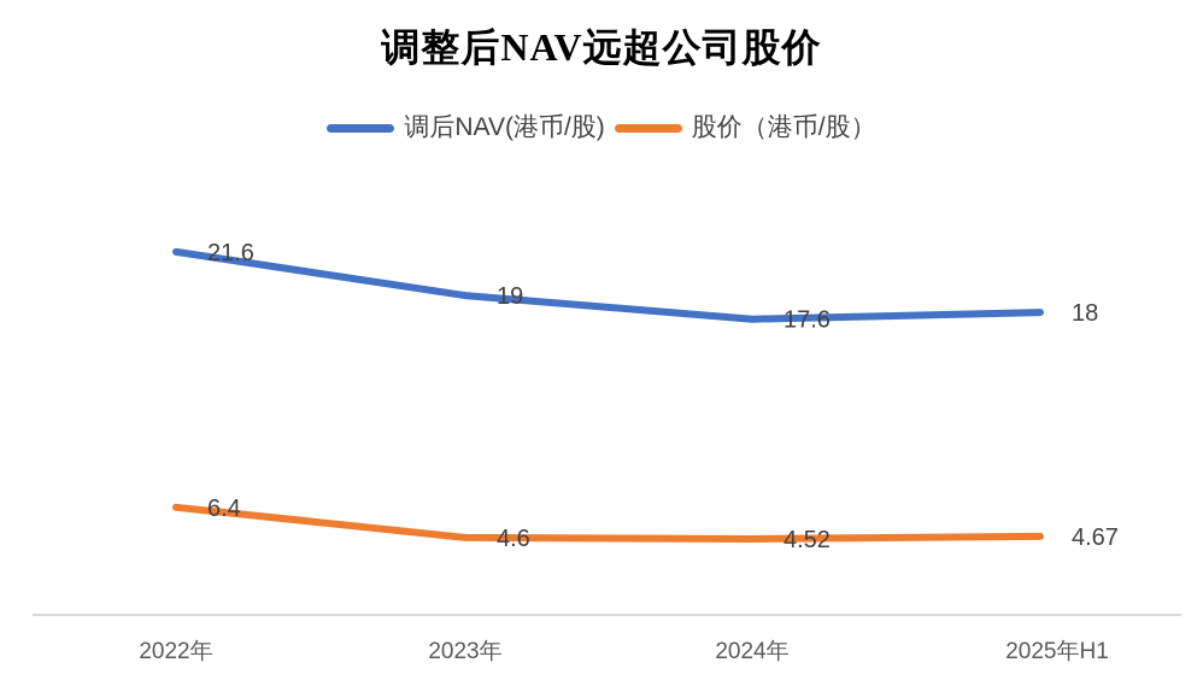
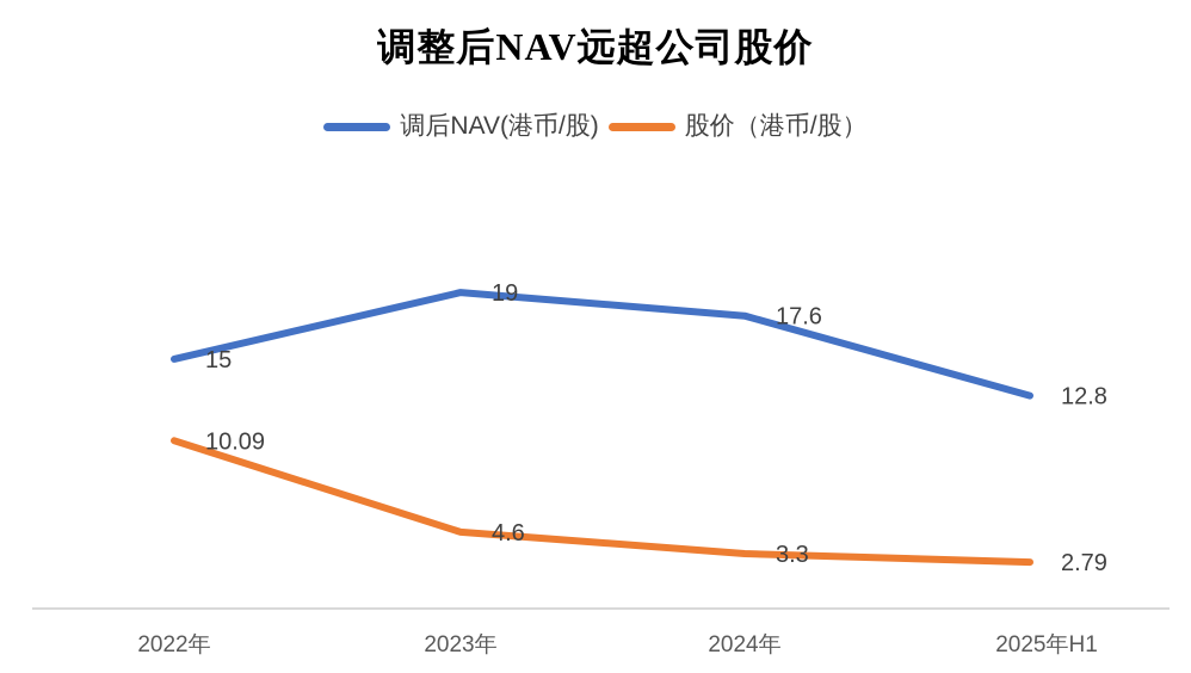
调后NAV(港币/股)/2022年: 21.6 -> 15
股价（港币/股）/2022年: 6.4 -> 10.09
股价（港币/股）/2024年: 4.52 -> 3.3
调后NAV(港币/股)/2025年H1: 18 -> 12.8
股价（港币/股）/2025年H1: 4.67 -> 2.79
